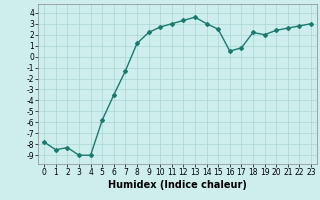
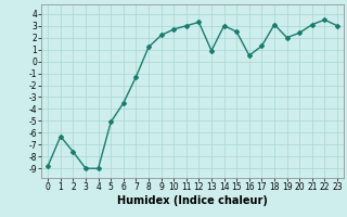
0: -7.8 -> -8.8
1: -8.5 -> -6.3
2: -8.3 -> -7.6
5: -5.8 -> -5.1
13: 3.6 -> 0.9
17: 0.8 -> 1.3
18: 2.2 -> 3.1
21: 2.6 -> 3.1
22: 2.8 -> 3.5
